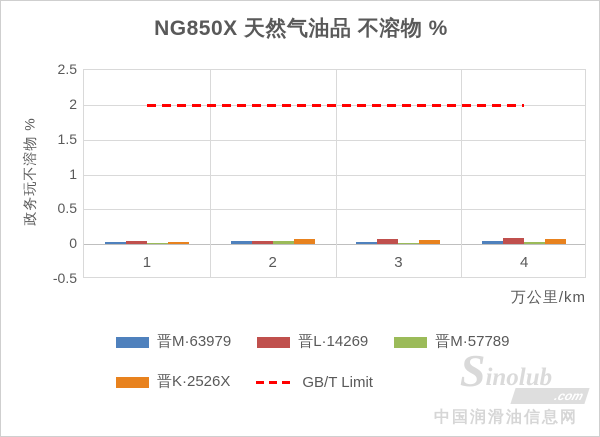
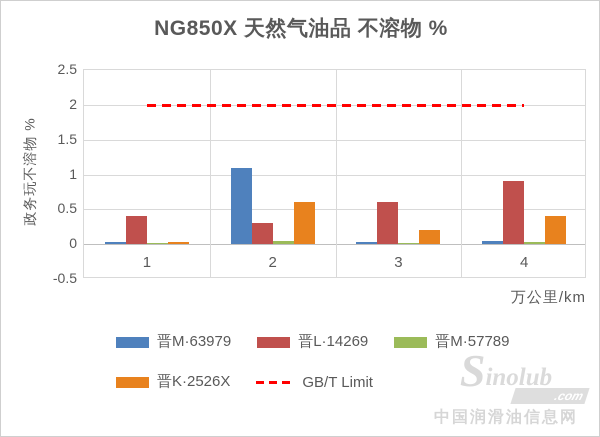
晋L·14269/1: 0.1 -> 0.4
晋M·63979/2: 0.1 -> 1.1
晋L·14269/2: 0.1 -> 0.3
晋K·2526X/2: 0.1 -> 0.6
晋L·14269/3: 0.1 -> 0.6
晋K·2526X/3: 0.1 -> 0.2
晋L·14269/4: 0.1 -> 0.9
晋K·2526X/4: 0.1 -> 0.4
